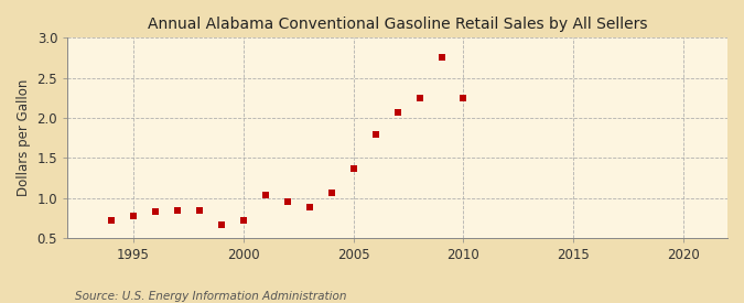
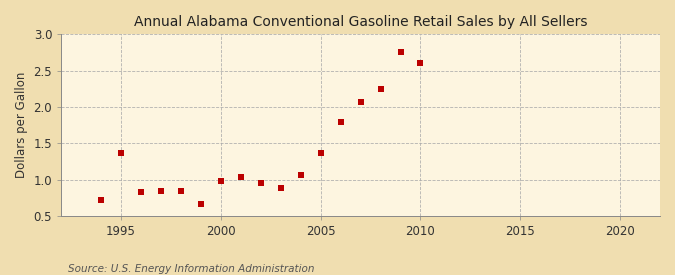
1995: 0.77 -> 1.36
2000: 0.72 -> 0.98
2010: 2.25 -> 2.60
